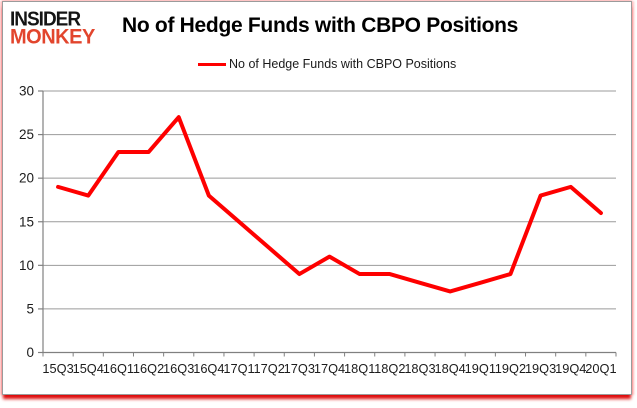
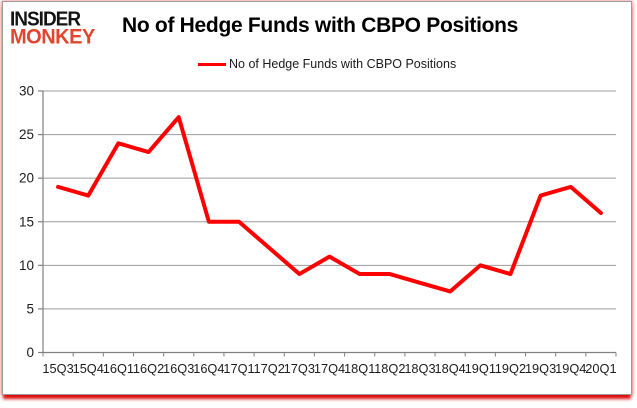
16Q1: 23 -> 24
16Q4: 18 -> 15
19Q1: 8 -> 10
